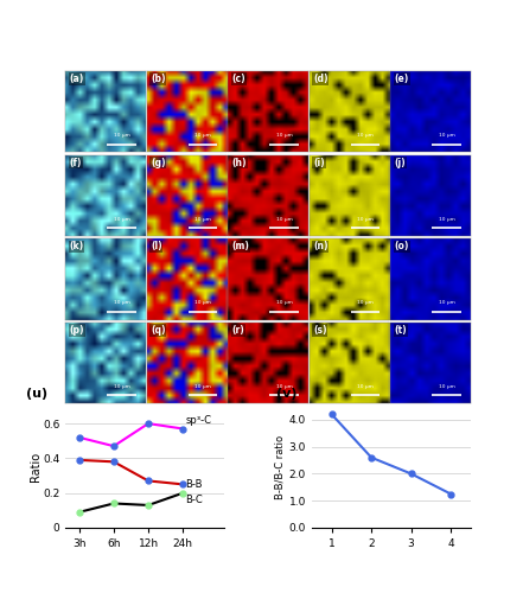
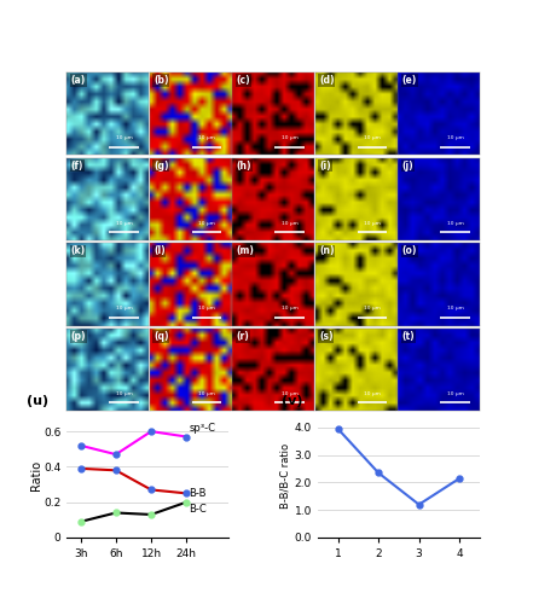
1: 4.20 -> 3.95
2: 2.60 -> 2.35
3: 2.00 -> 1.20
4: 1.25 -> 2.15
